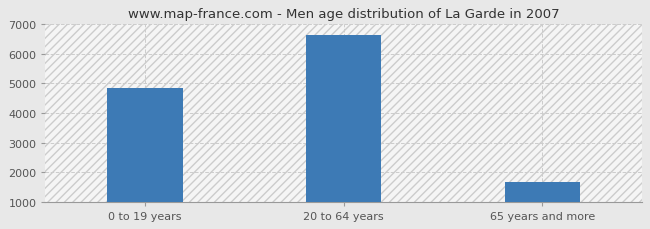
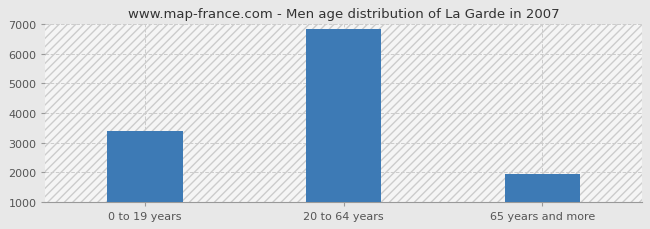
0 to 19 years: 4850 -> 3400
20 to 64 years: 6650 -> 6850
65 years and more: 1650 -> 1950
